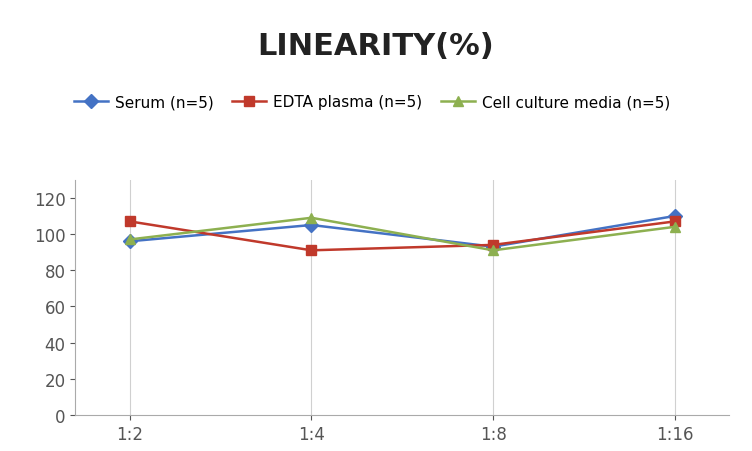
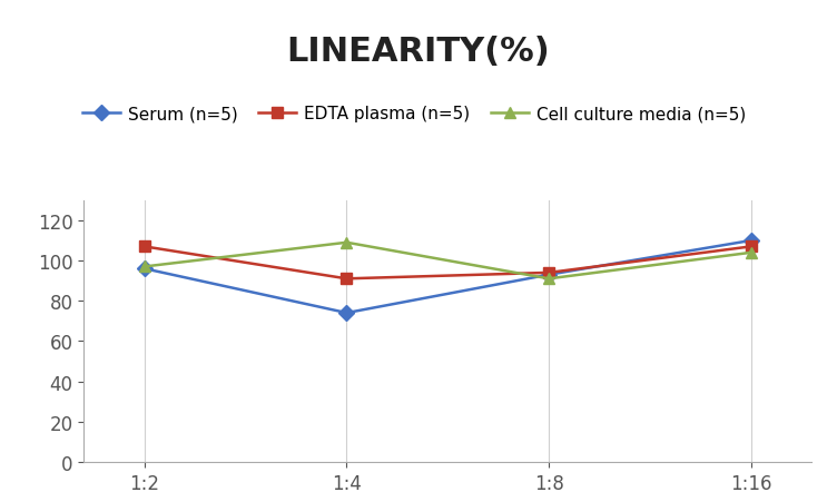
Serum (n=5)/1:4: 105 -> 74
